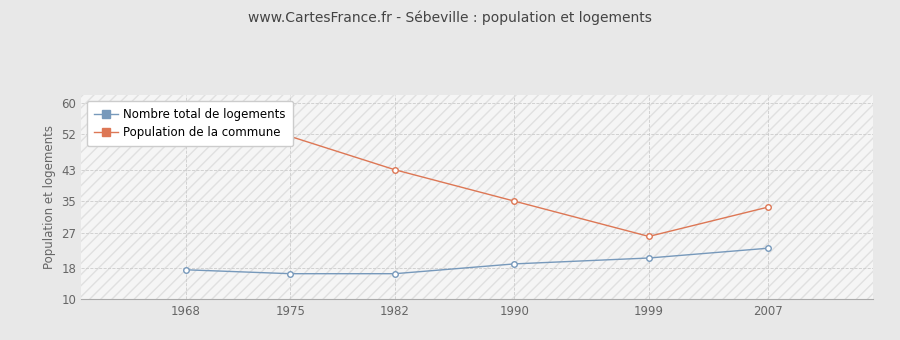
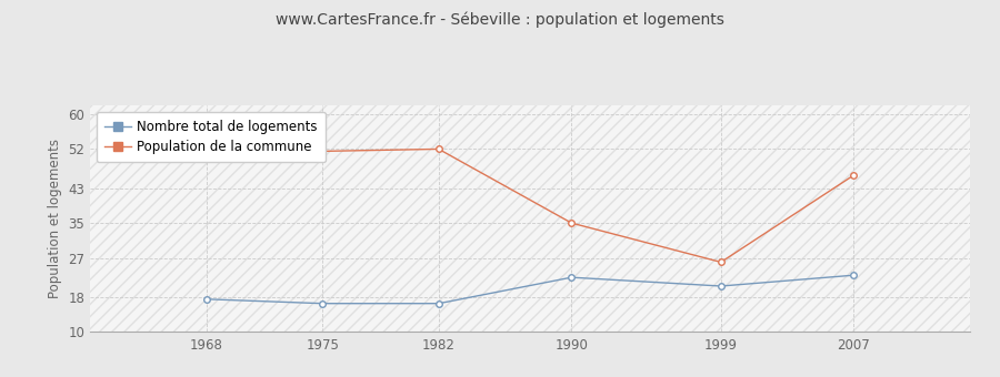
Population de la commune/1982: 43.0 -> 52.0
Nombre total de logements/1990: 19.0 -> 22.5
Population de la commune/2007: 33.5 -> 46.0
